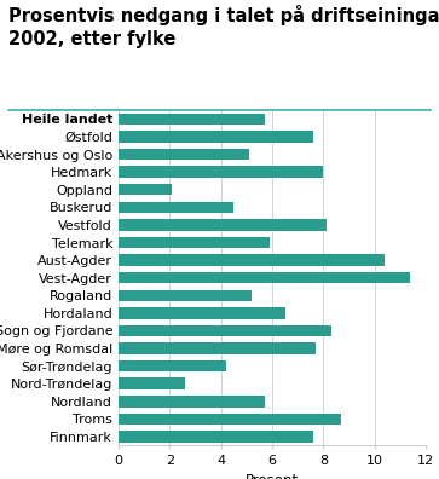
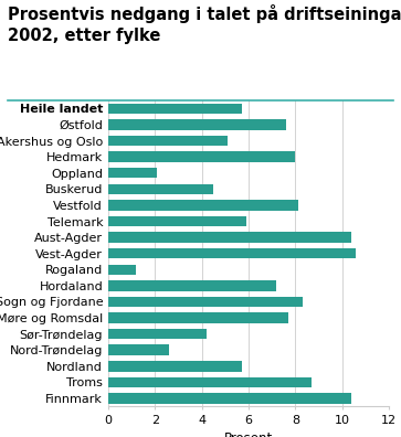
Vest-Agder: 11.4 -> 10.6
Rogaland: 5.2 -> 1.2
Hordaland: 6.5 -> 7.2
Finnmark: 7.6 -> 10.4
